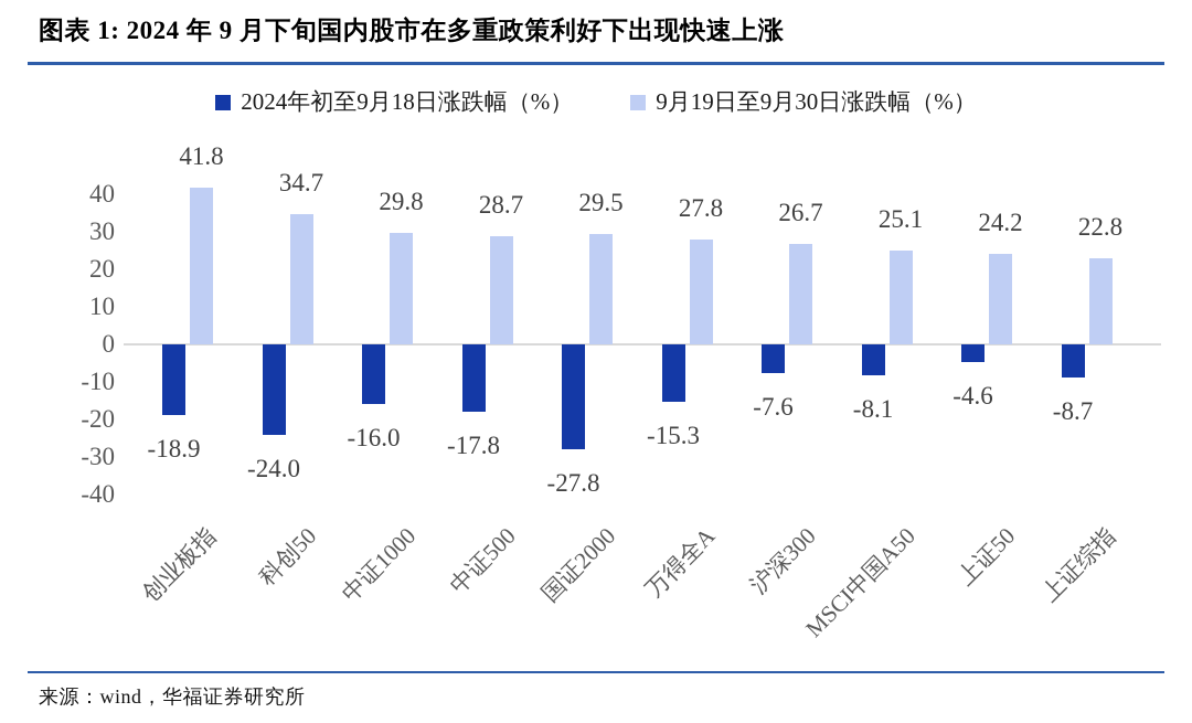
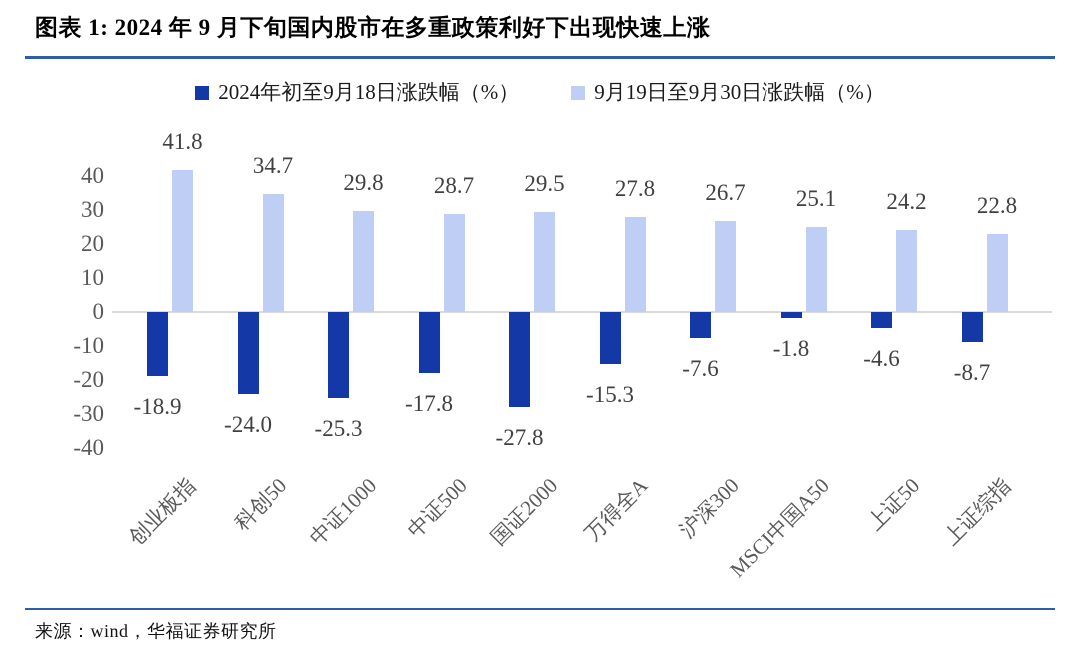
2024年初至9月18日涨跌幅（%）/中证1000: -16.0 -> -25.3
2024年初至9月18日涨跌幅（%）/MSCI中国A50: -8.1 -> -1.8
